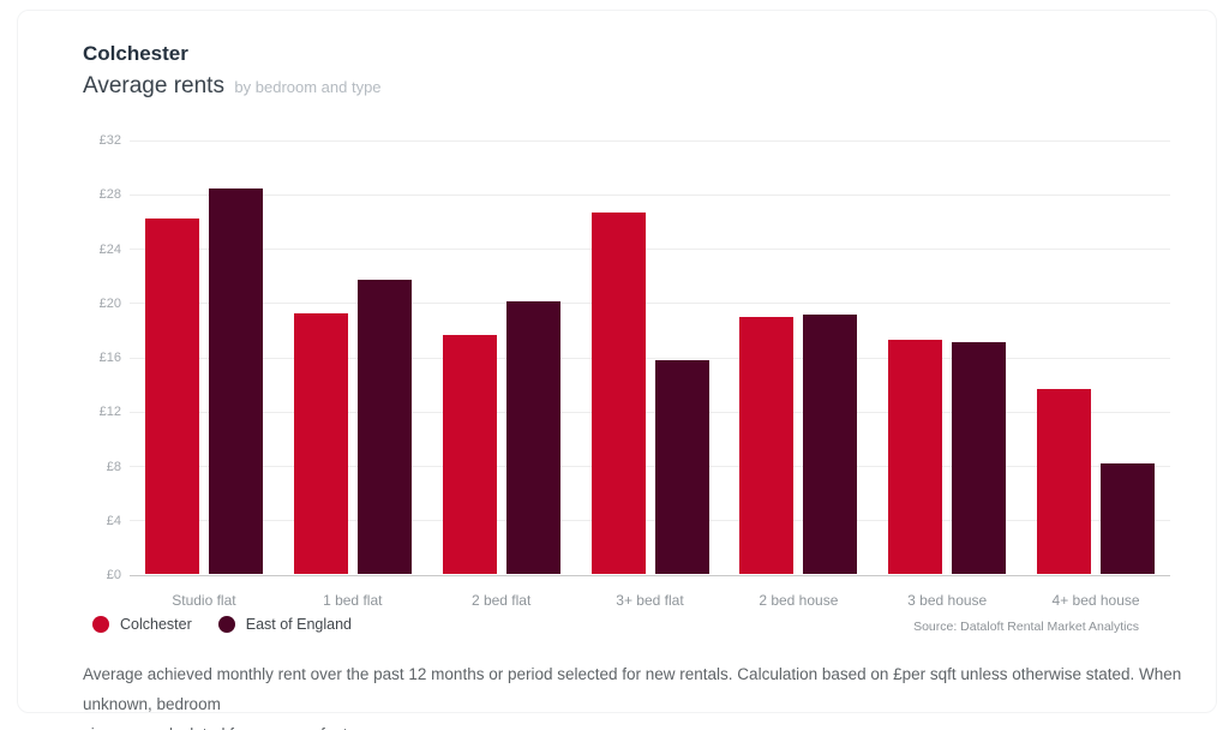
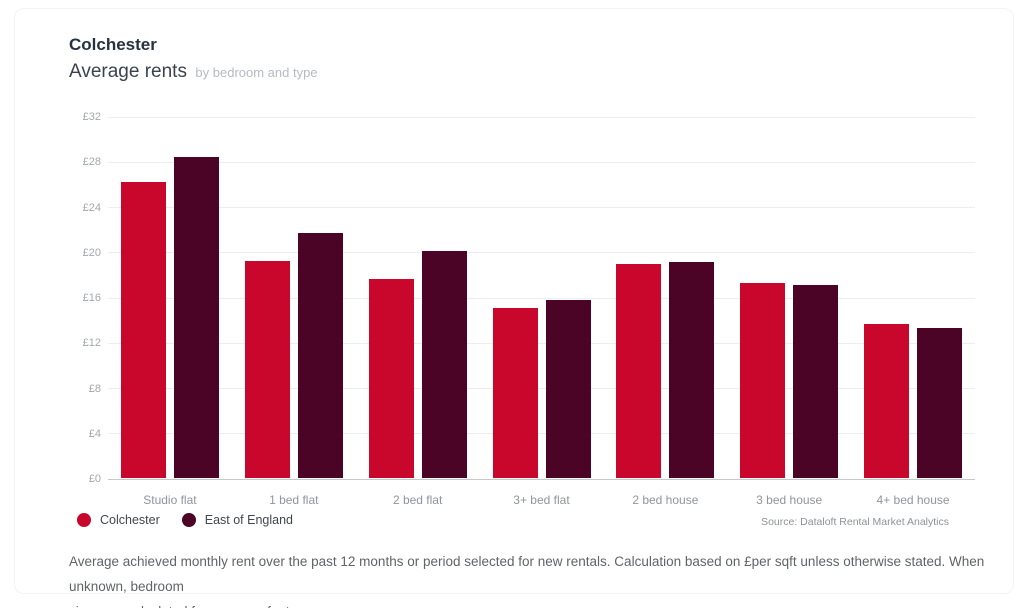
Colchester/3+ bed flat: £26.6 -> £15.0
East of England/4+ bed house: £8.1 -> £13.3
